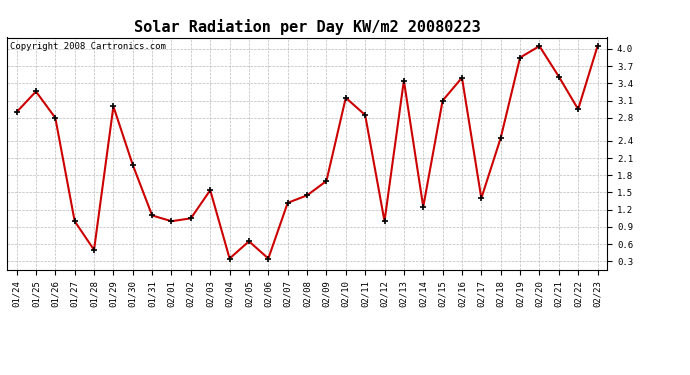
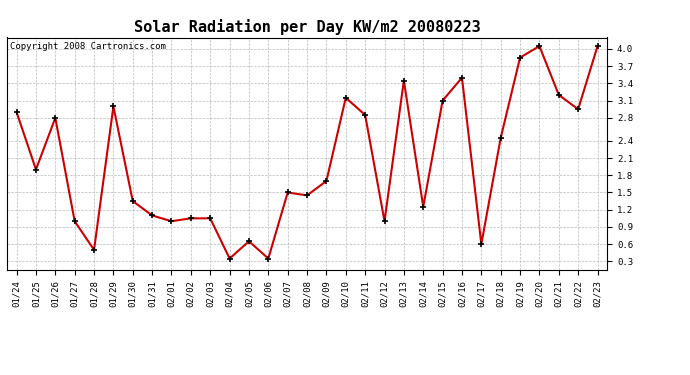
01/25: 3.26 -> 1.90
01/30: 1.98 -> 1.35
02/03: 1.54 -> 1.05
02/07: 1.32 -> 1.50
02/17: 1.40 -> 0.60
02/21: 3.52 -> 3.20
